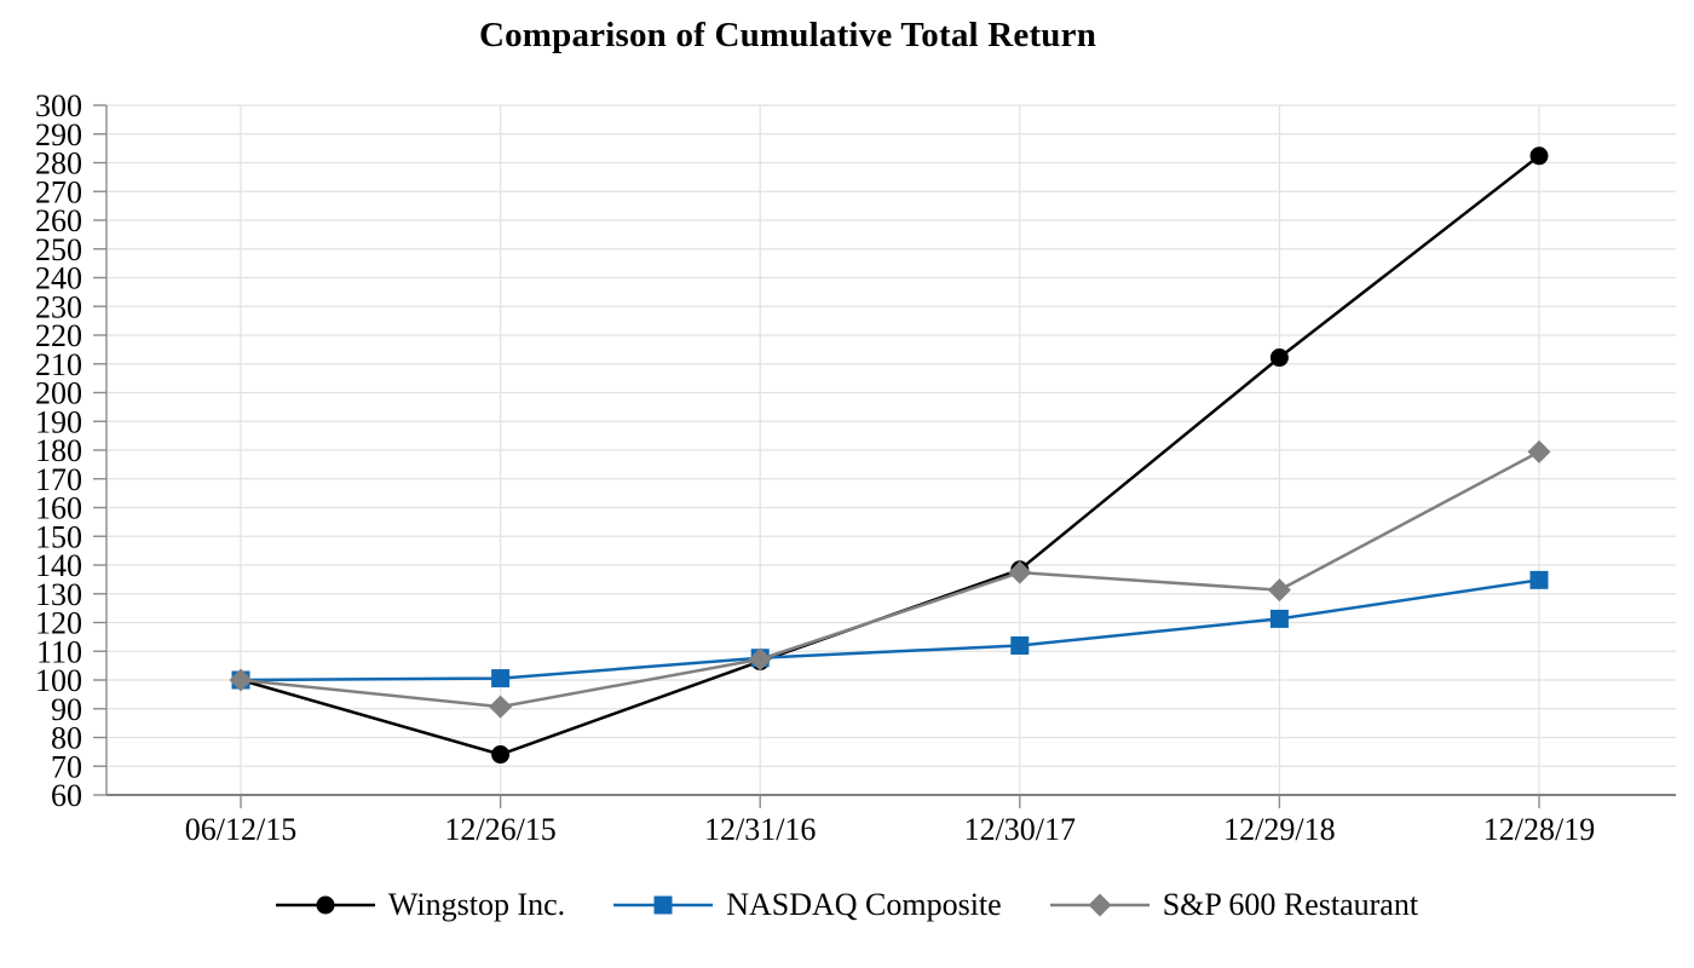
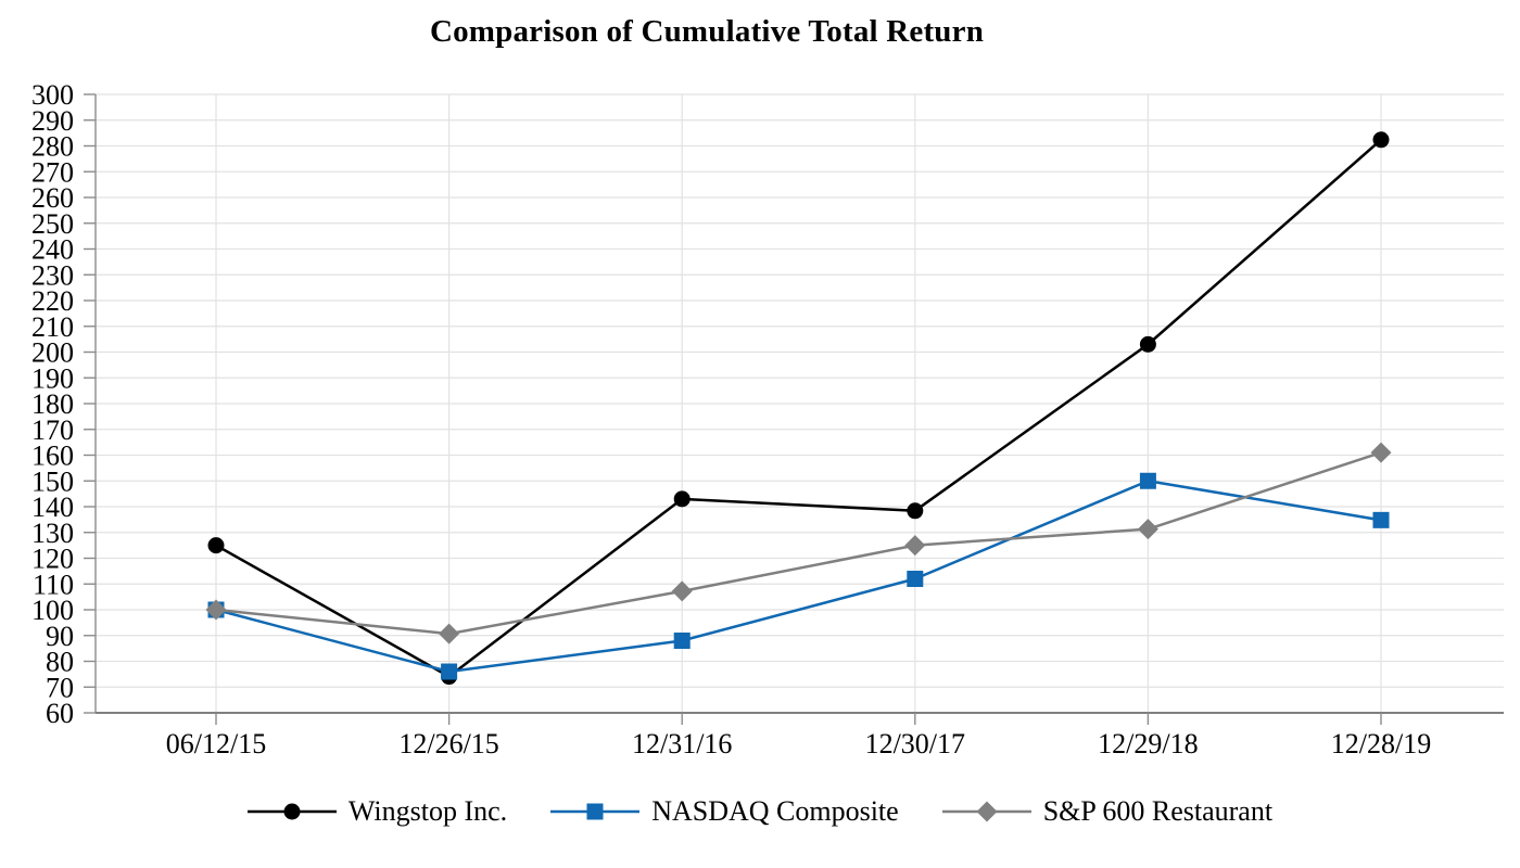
Wingstop Inc./06/12/15: 100 -> 125
NASDAQ Composite/12/26/15: 101 -> 76
Wingstop Inc./12/31/16: 106 -> 143
NASDAQ Composite/12/31/16: 108 -> 88
S&P 600 Restaurant/12/30/17: 137 -> 125
Wingstop Inc./12/29/18: 212 -> 203
NASDAQ Composite/12/29/18: 121 -> 150
S&P 600 Restaurant/12/28/19: 179 -> 161
